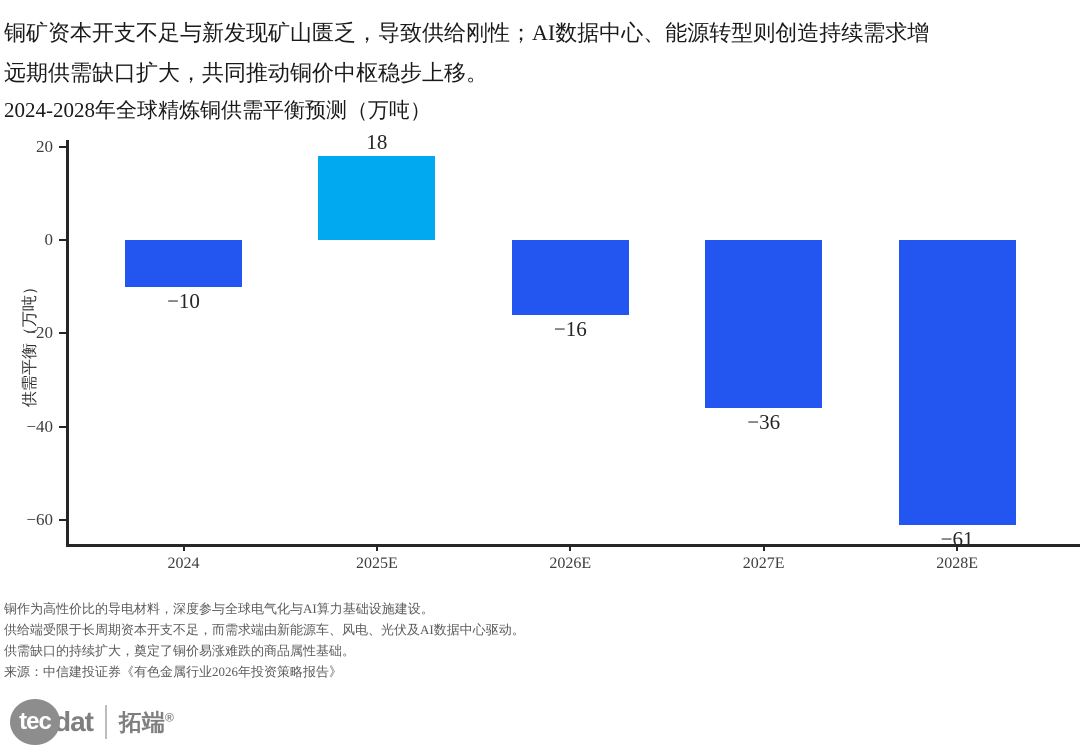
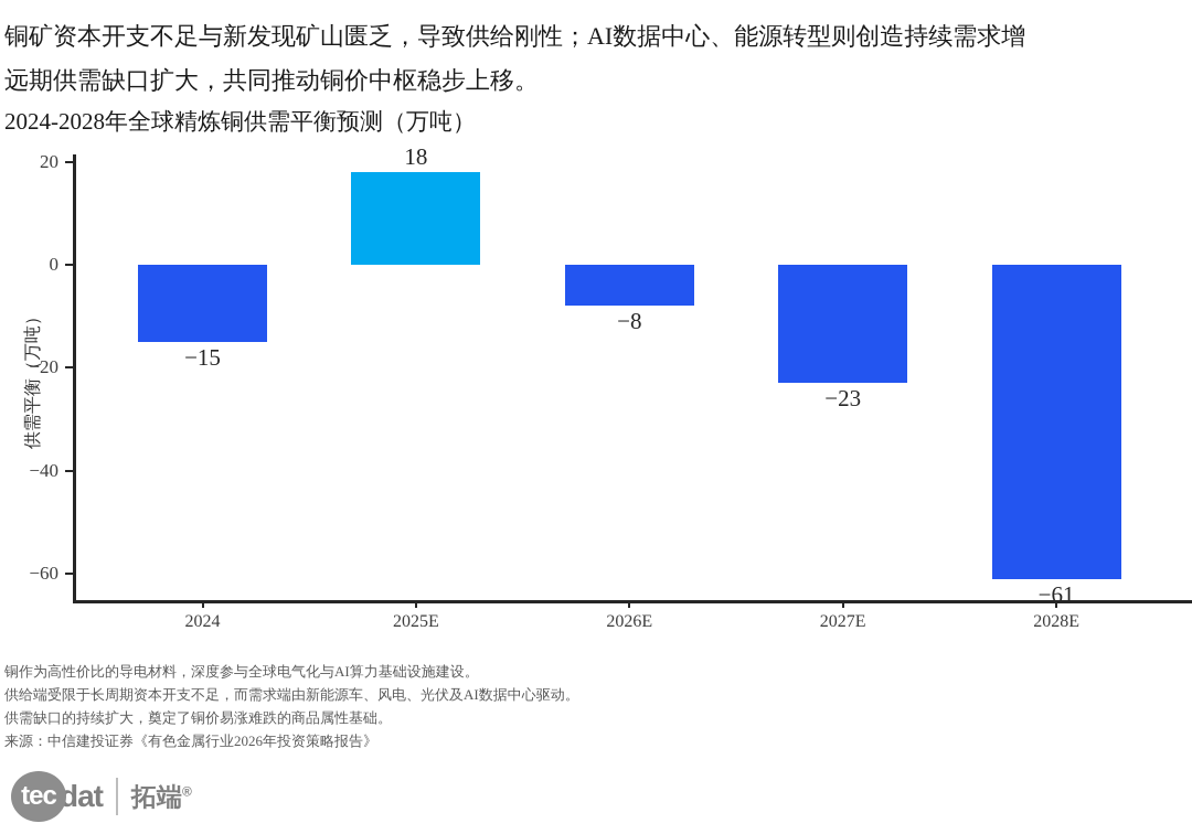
2024: −10 -> −15
2026E: −16 -> −8
2027E: −36 -> −23
